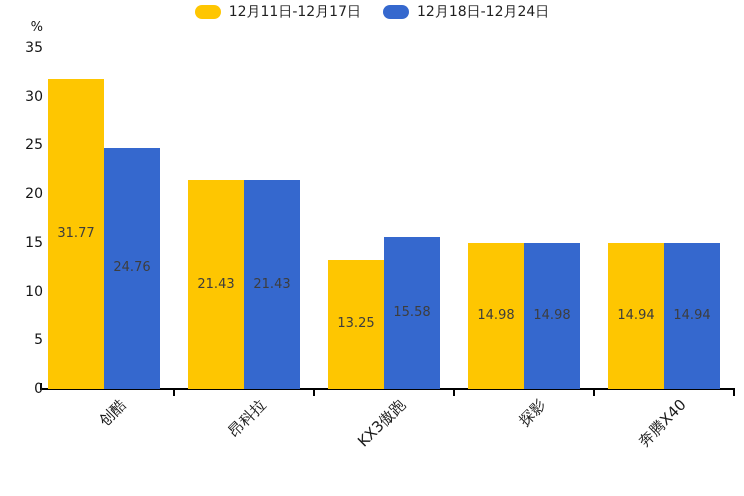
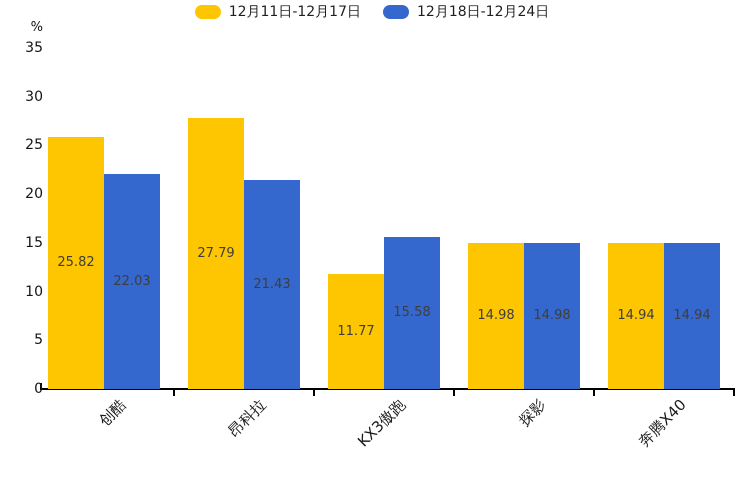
12月11日-12月17日/创酷: 31.77 -> 25.82
12月18日-12月24日/创酷: 24.76 -> 22.03
12月11日-12月17日/昂科拉: 21.43 -> 27.79
12月11日-12月17日/KX3傲跑: 13.25 -> 11.77
